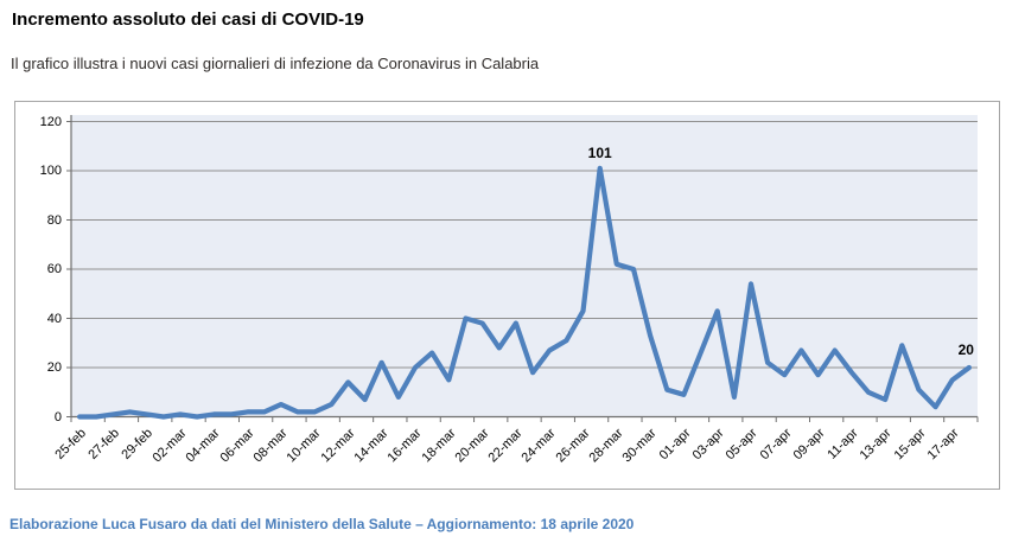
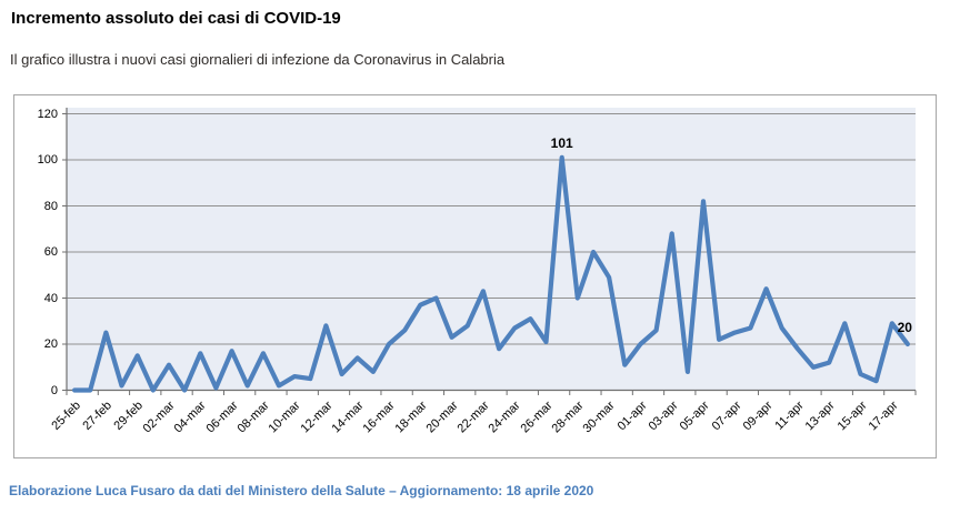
27-feb: 1 -> 25
29-feb: 1 -> 15
02-mar: 1 -> 11
04-mar: 1 -> 16
06-mar: 2 -> 17
08-mar: 5 -> 16
10-mar: 2 -> 6
12-mar: 14 -> 28
14-mar: 22 -> 14
18-mar: 15 -> 37
20-mar: 38 -> 23
22-mar: 38 -> 43
26-mar: 43 -> 21
28-mar: 62 -> 40
30-mar: 33 -> 49
01-apr: 9 -> 20
03-apr: 43 -> 68
05-apr: 54 -> 82
07-apr: 17 -> 25
09-apr: 17 -> 44
13-apr: 7 -> 12
15-apr: 11 -> 7
17-apr: 15 -> 29
